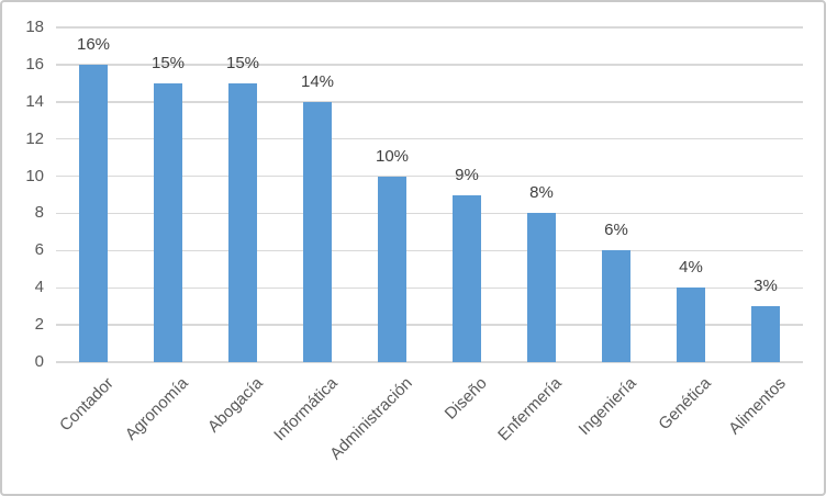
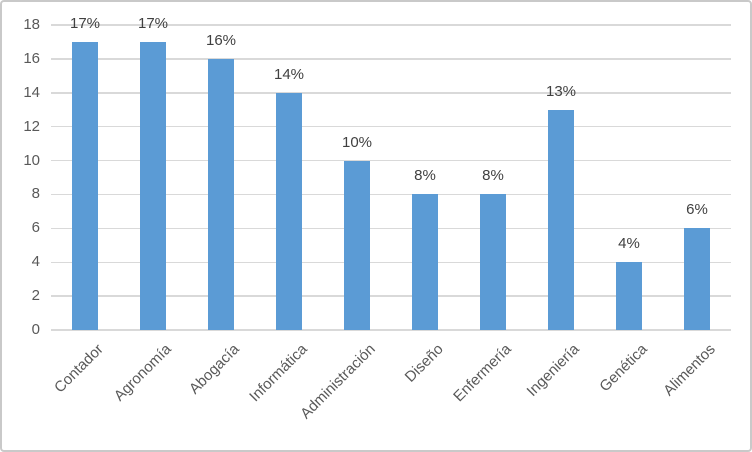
Contador: 16% -> 17%
Agronomía: 15% -> 17%
Abogacía: 15% -> 16%
Diseño: 9% -> 8%
Ingeniería: 6% -> 13%
Alimentos: 3% -> 6%
